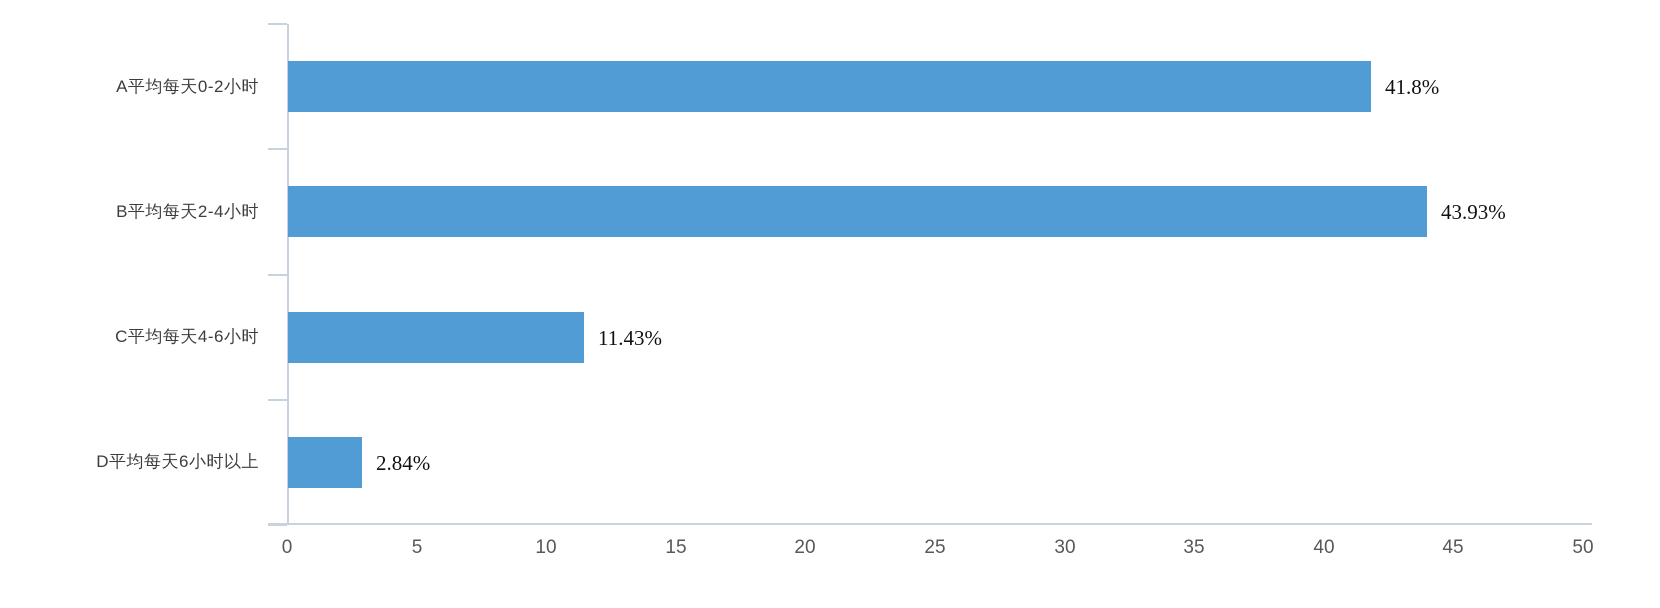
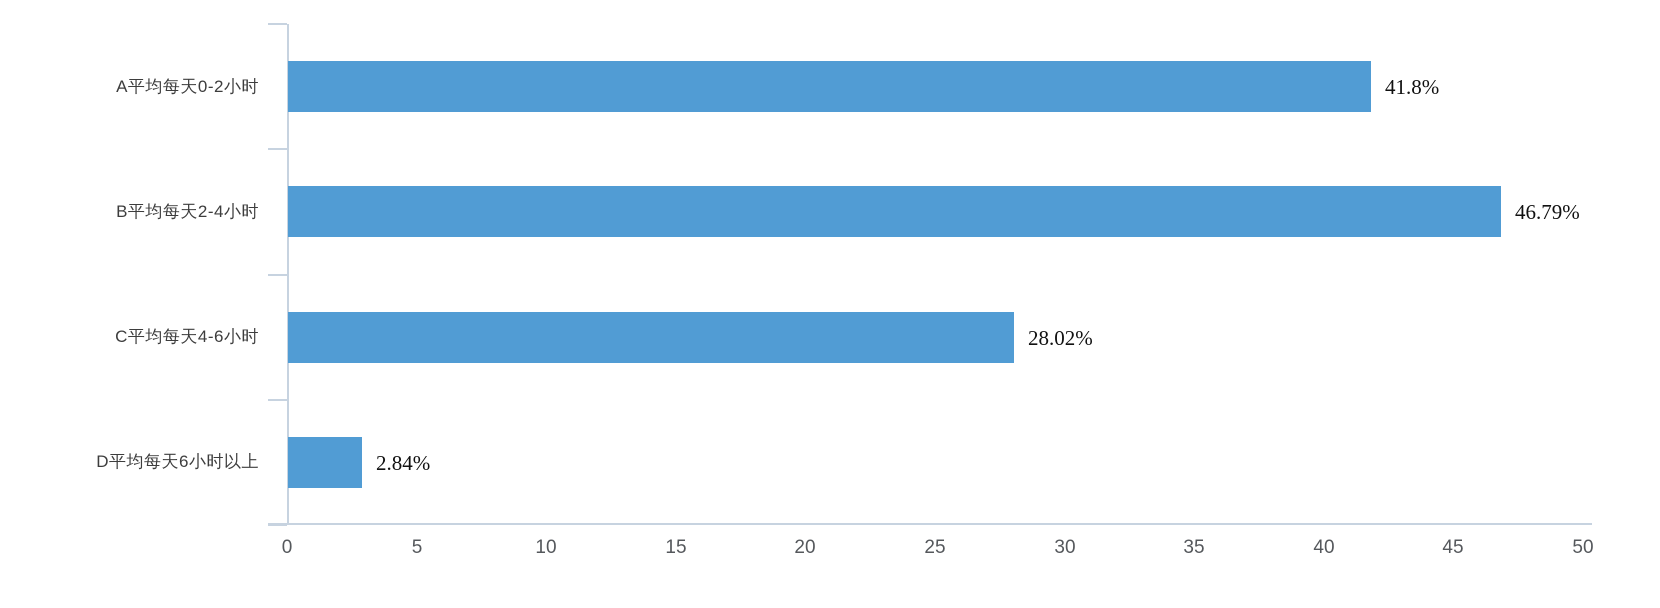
B平均每天2-4小时: 43.93% -> 46.79%
C平均每天4-6小时: 11.43% -> 28.02%
